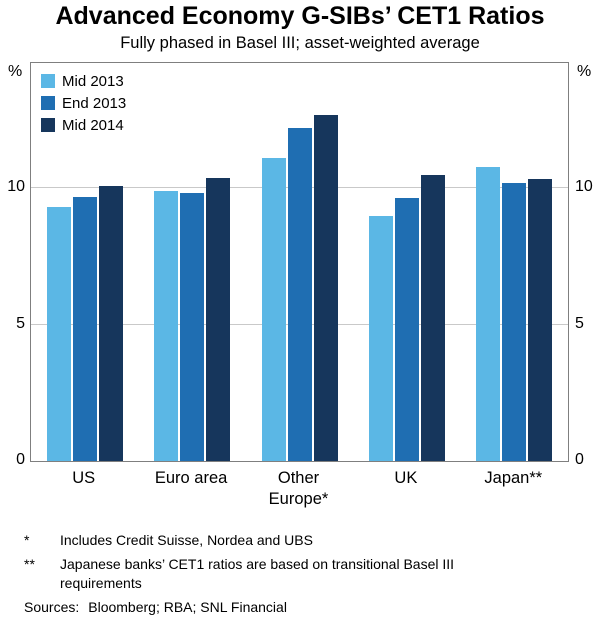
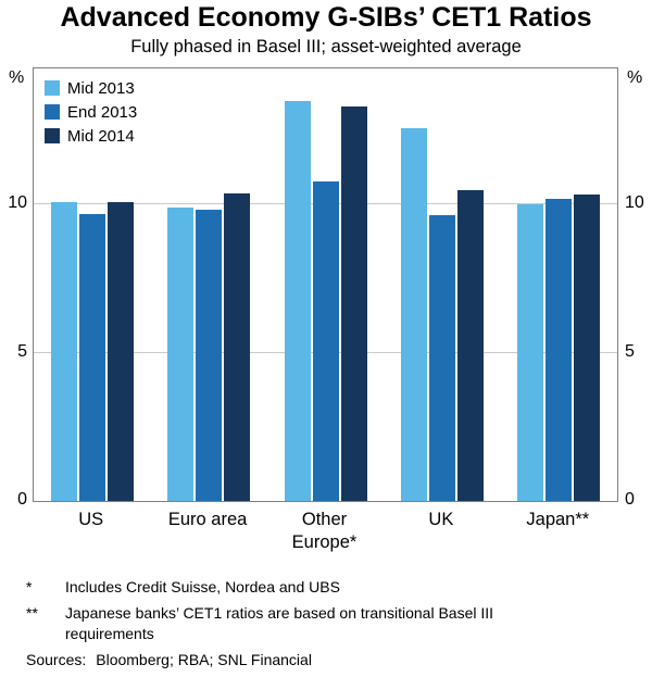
Mid 2013/US: 9.3 -> 10.1
Mid 2013/Other Europe*: 11.1 -> 13.5
End 2013/Other Europe*: 12.2 -> 10.8
Mid 2014/Other Europe*: 12.7 -> 13.3
Mid 2013/UK: 9.0 -> 12.6
Mid 2013/Japan**: 10.8 -> 10.0
